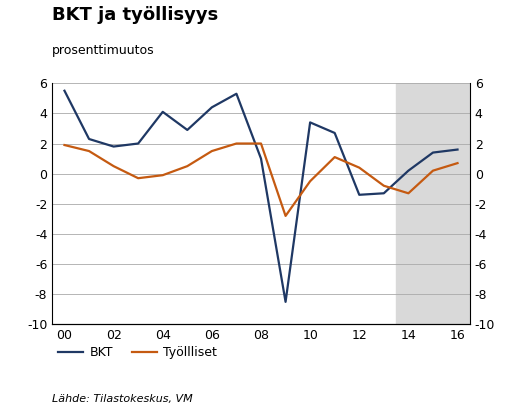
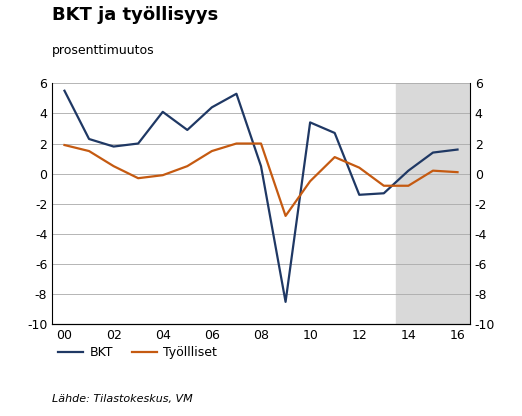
BKT/08: 1.0 -> 0.5
Työllliset/14: -1.3 -> -0.8
Työllliset/16: 0.7 -> 0.1
